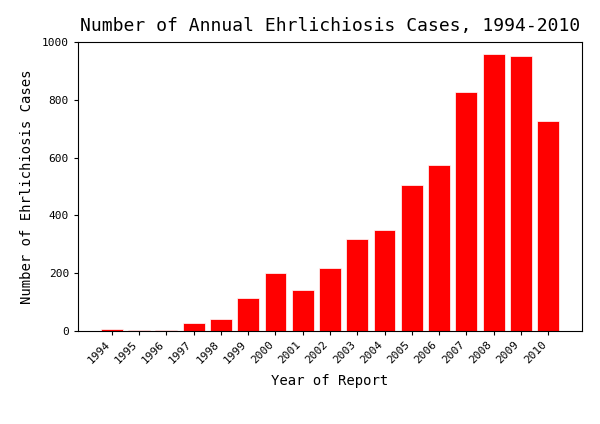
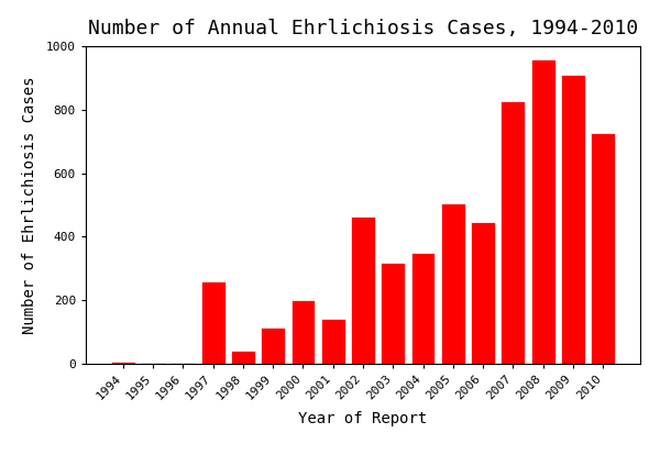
1997: 27 -> 260
2002: 218 -> 465
2006: 575 -> 445
2009: 954 -> 910
